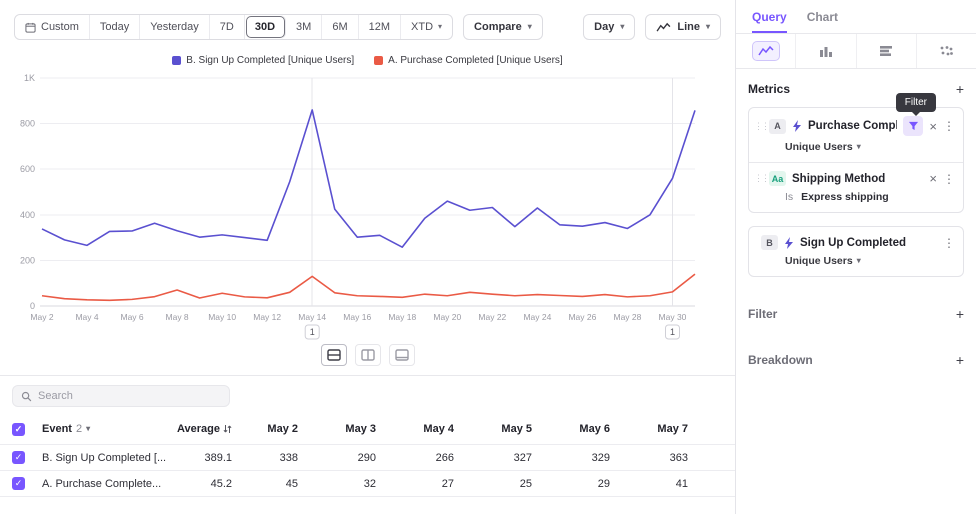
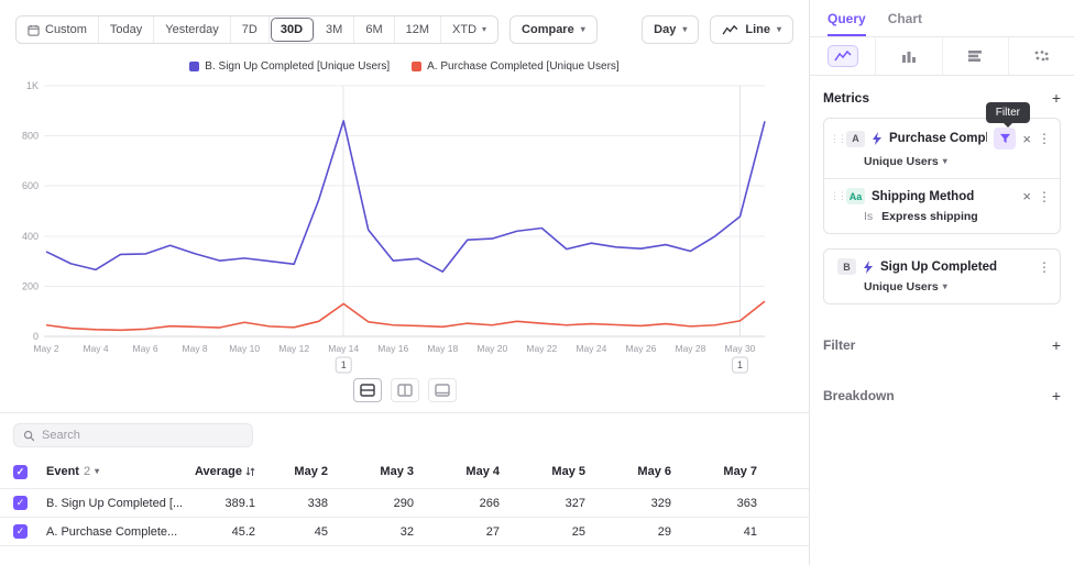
A. Purchase Completed [Unique Users]/May 8: 70 -> 40
B. Sign Up Completed [Unique Users]/May 20: 460 -> 390
B. Sign Up Completed [Unique Users]/May 24: 430 -> 370
B. Sign Up Completed [Unique Users]/May 30: 560 -> 480
